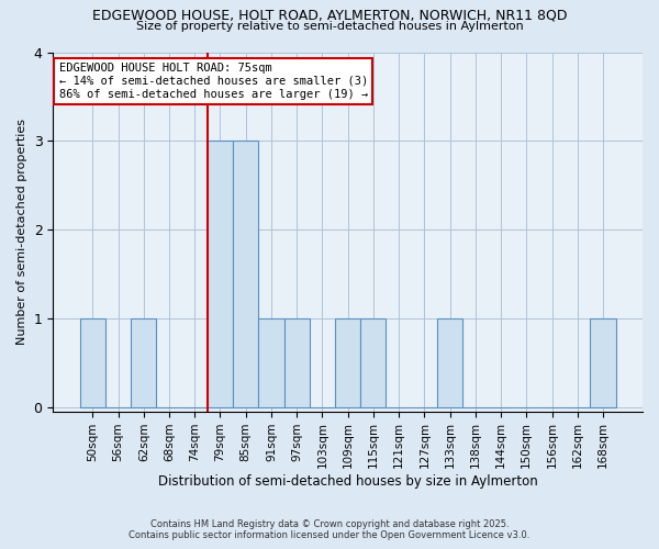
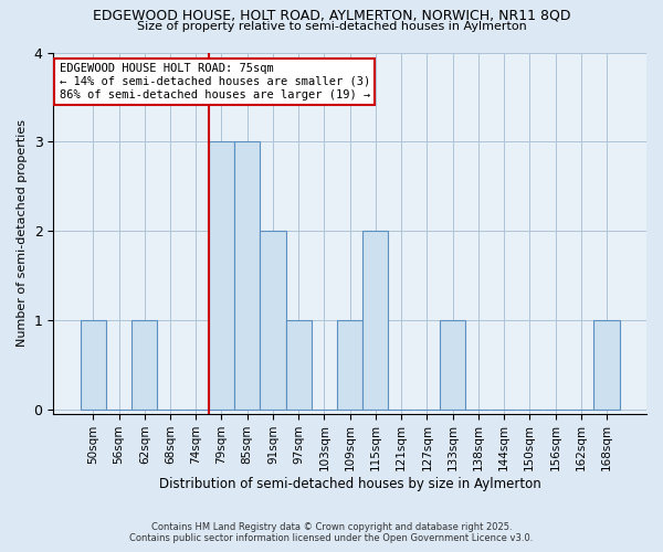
91sqm: 1 -> 2
115sqm: 1 -> 2
